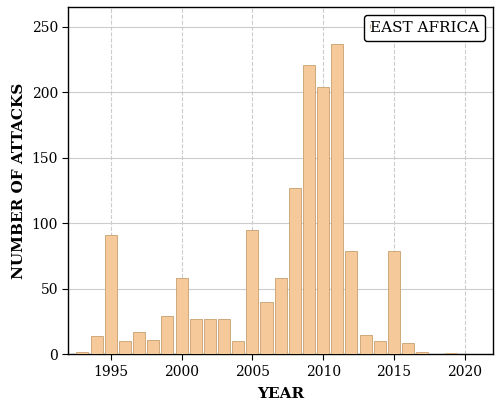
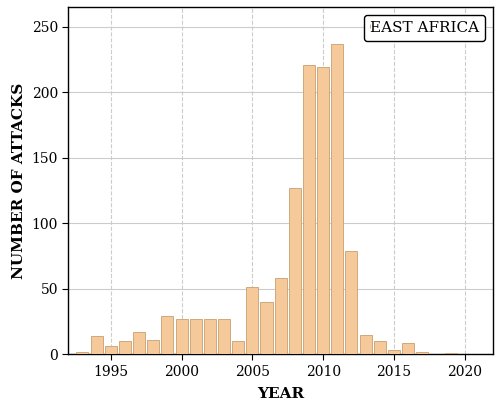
1995: 91 -> 6
2000: 58 -> 27
2005: 95 -> 51
2010: 204 -> 219
2015: 79 -> 3
